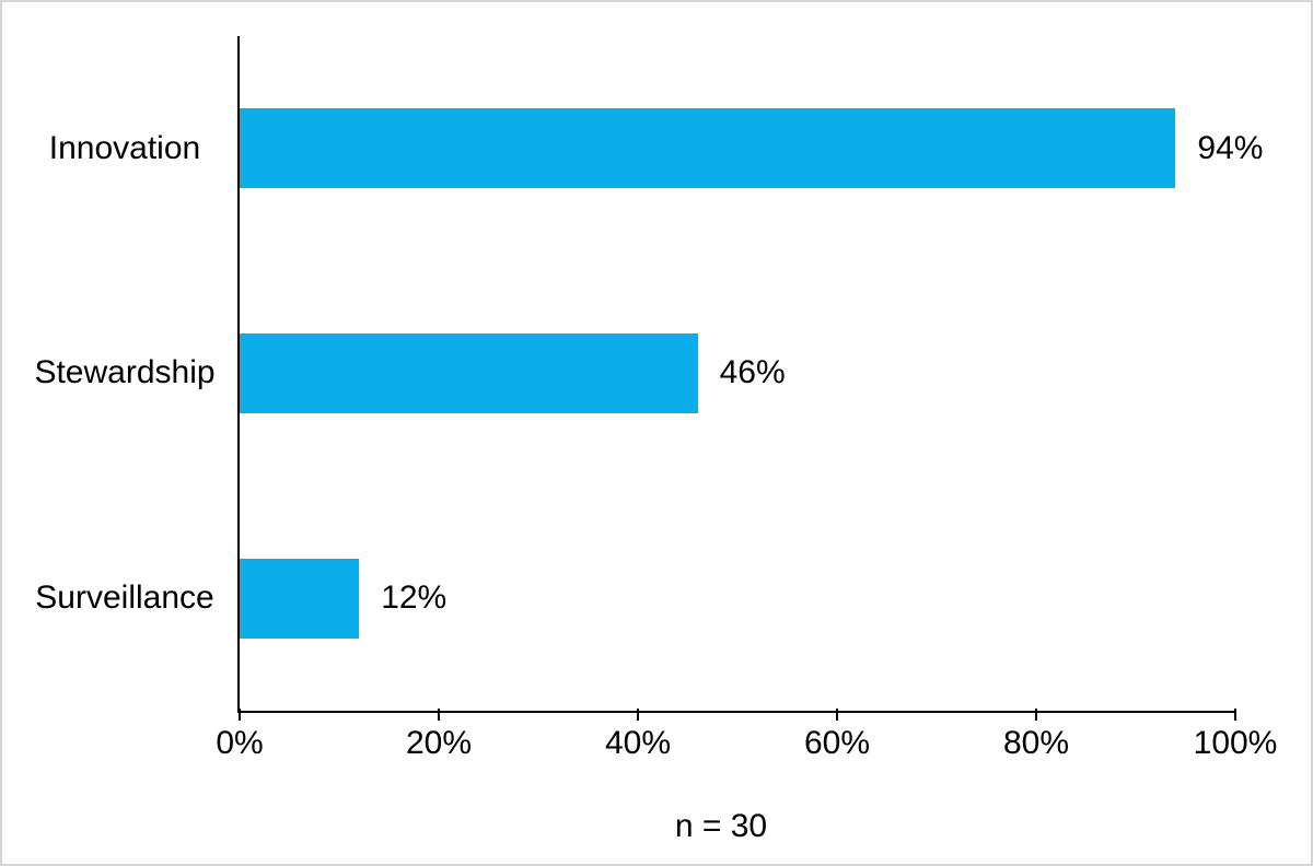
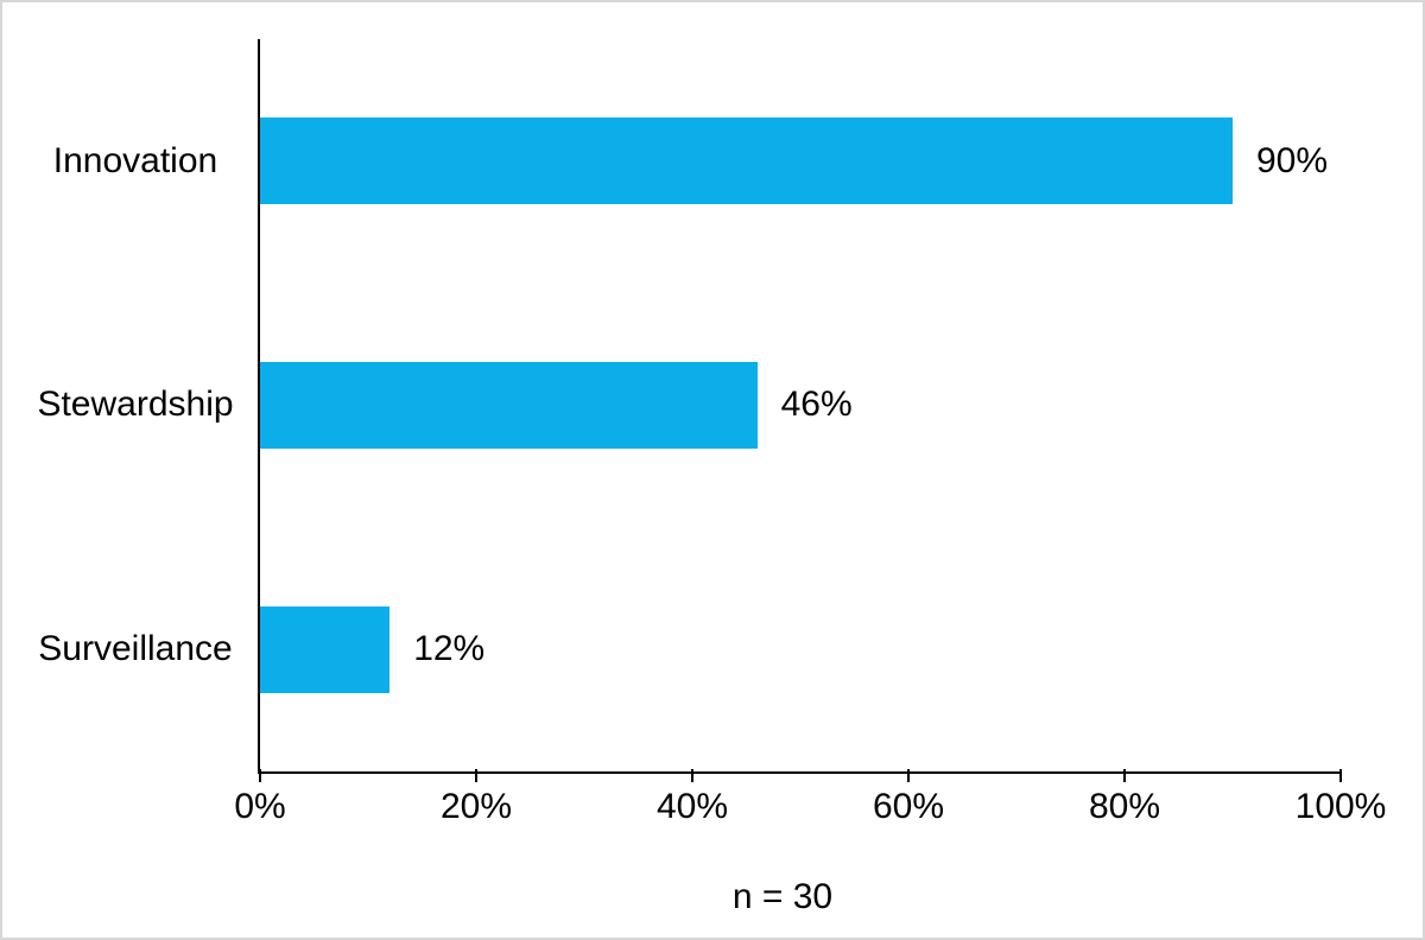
Innovation: 94% -> 90%
